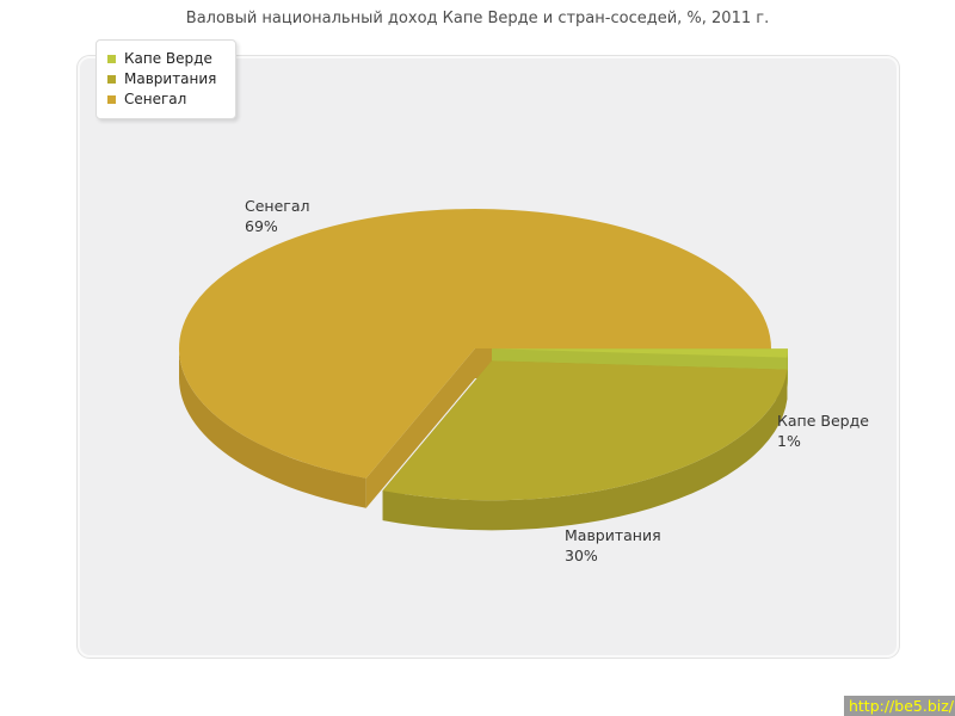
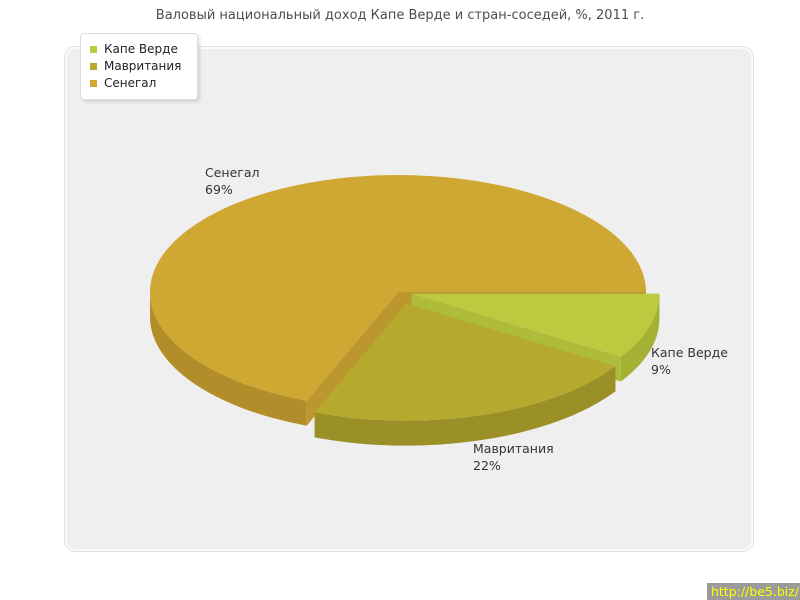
Капе Верде: 1% -> 9%
Мавритания: 30% -> 22%
